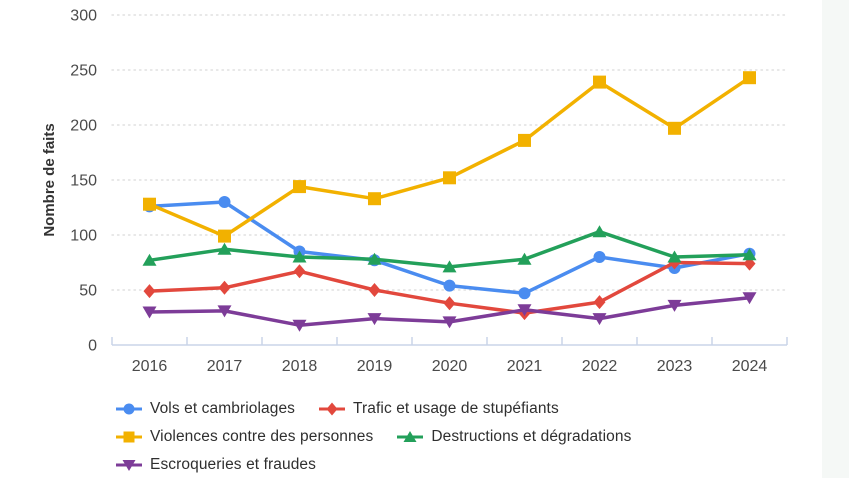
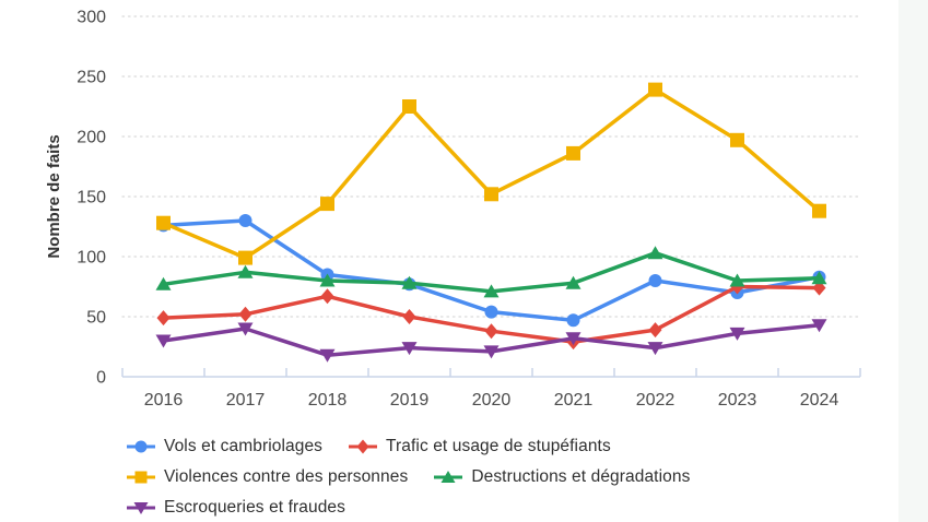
Escroqueries et fraudes/2017: 31 -> 40
Violences contre des personnes/2019: 133 -> 225
Violences contre des personnes/2024: 243 -> 138
